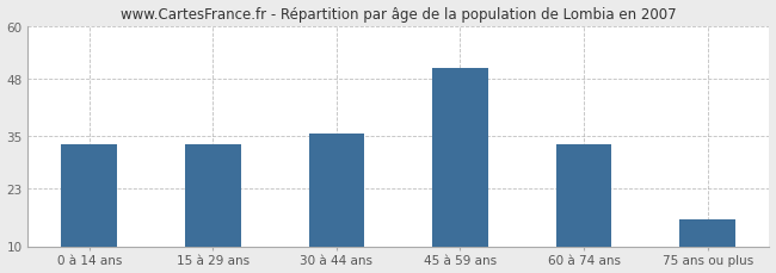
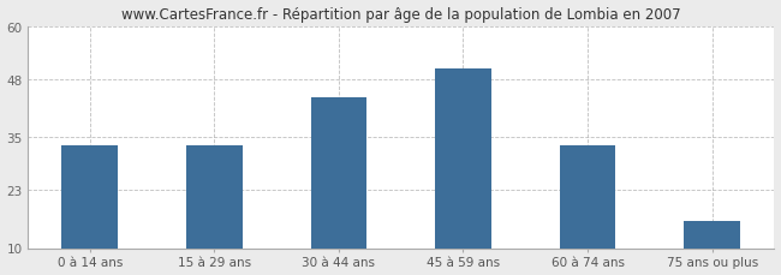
30 à 44 ans: 35.5 -> 44.0
